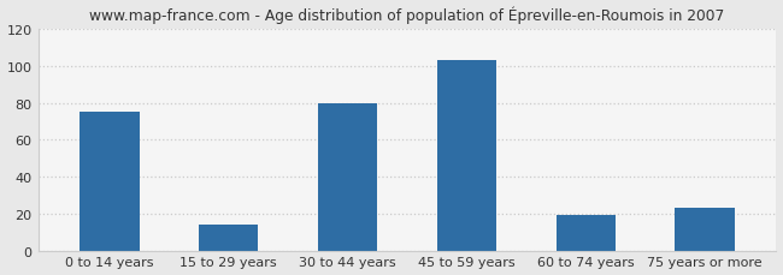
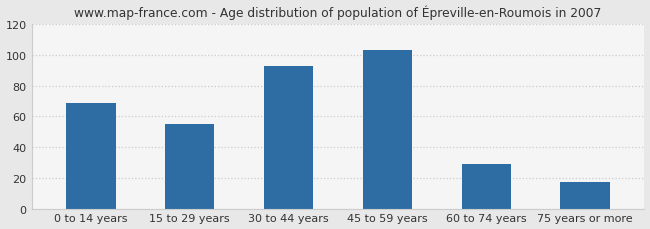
0 to 14 years: 75 -> 69
15 to 29 years: 14 -> 55
30 to 44 years: 80 -> 93
60 to 74 years: 19 -> 29
75 years or more: 23 -> 17
